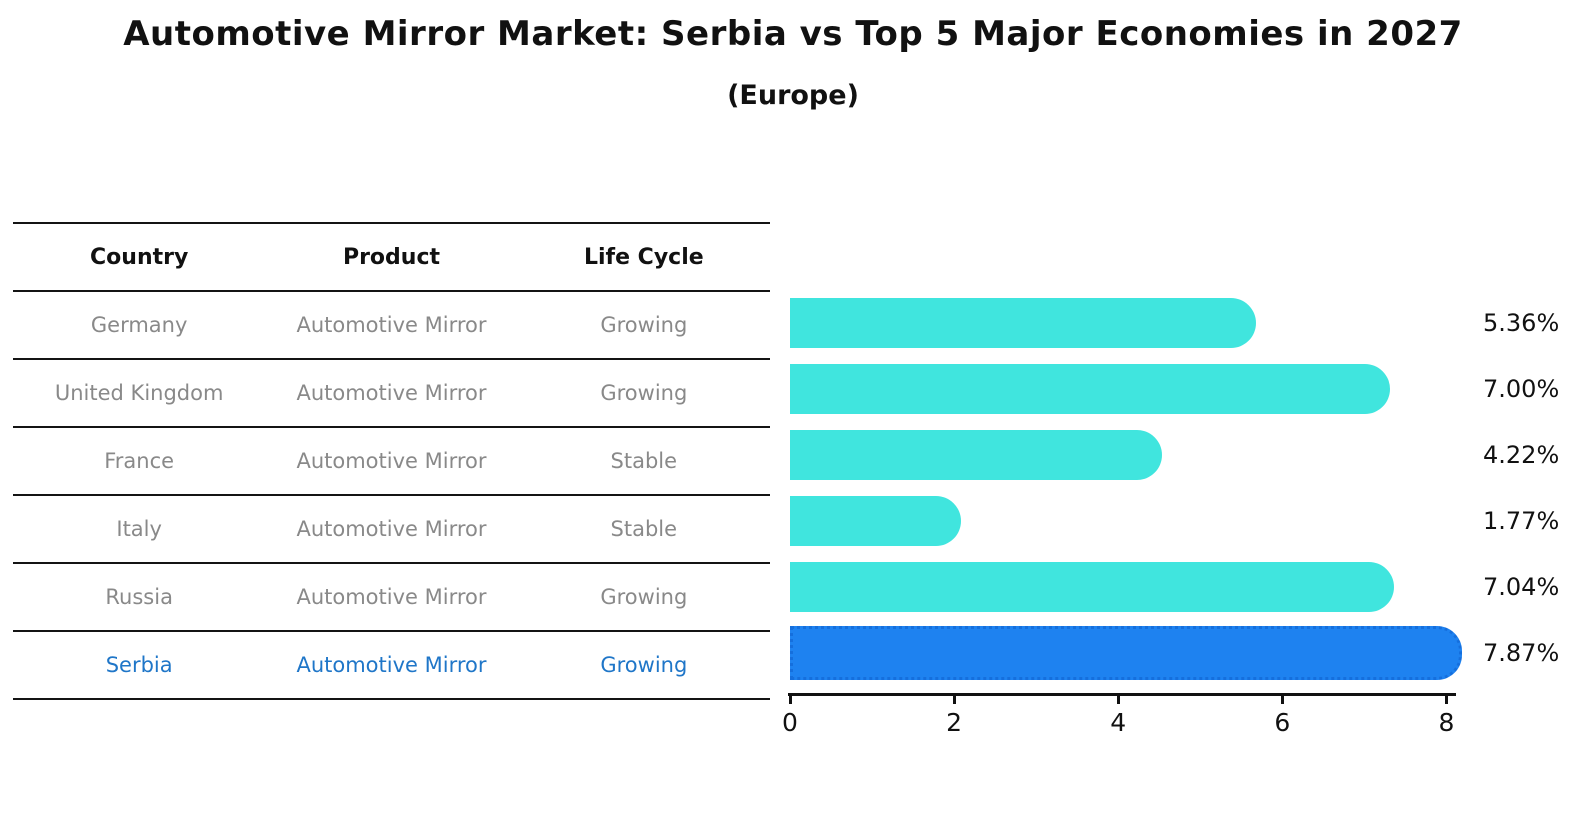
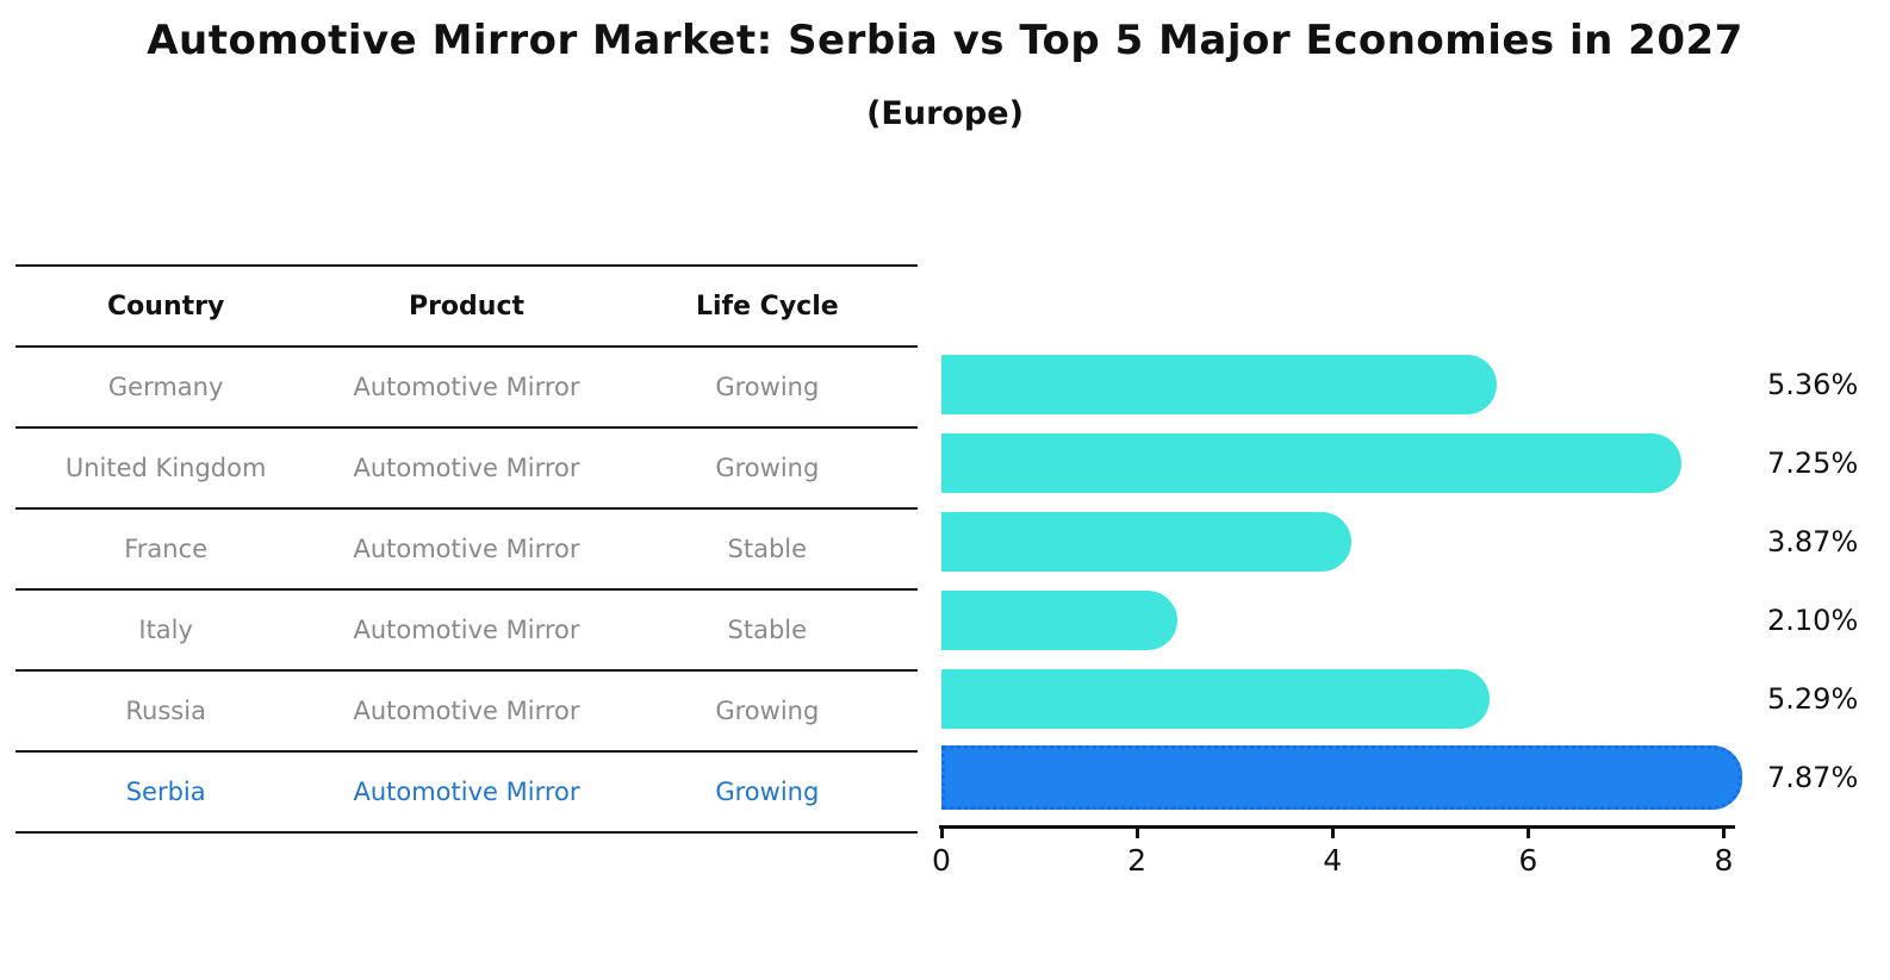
United Kingdom: 7.00% -> 7.25%
France: 4.22% -> 3.87%
Italy: 1.77% -> 2.10%
Russia: 7.04% -> 5.29%
